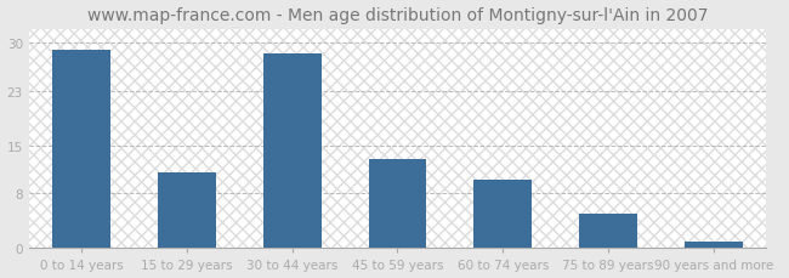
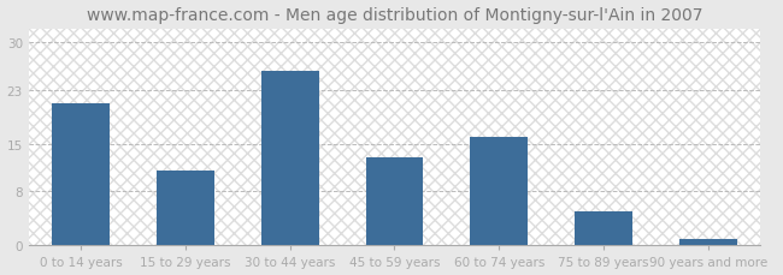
0 to 14 years: 29.0 -> 21.0
30 to 44 years: 28.5 -> 25.8
60 to 74 years: 10.0 -> 16.0
